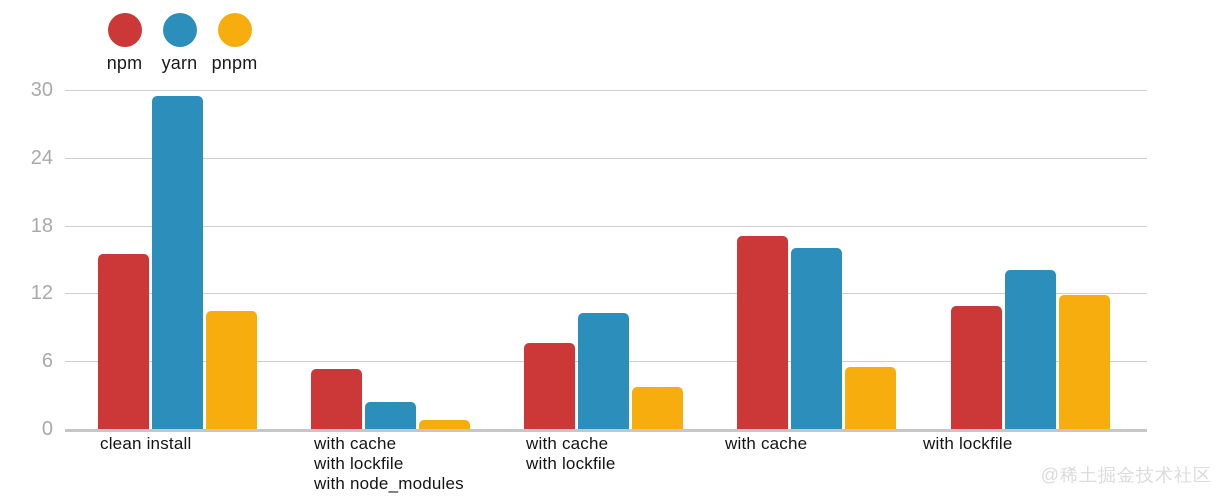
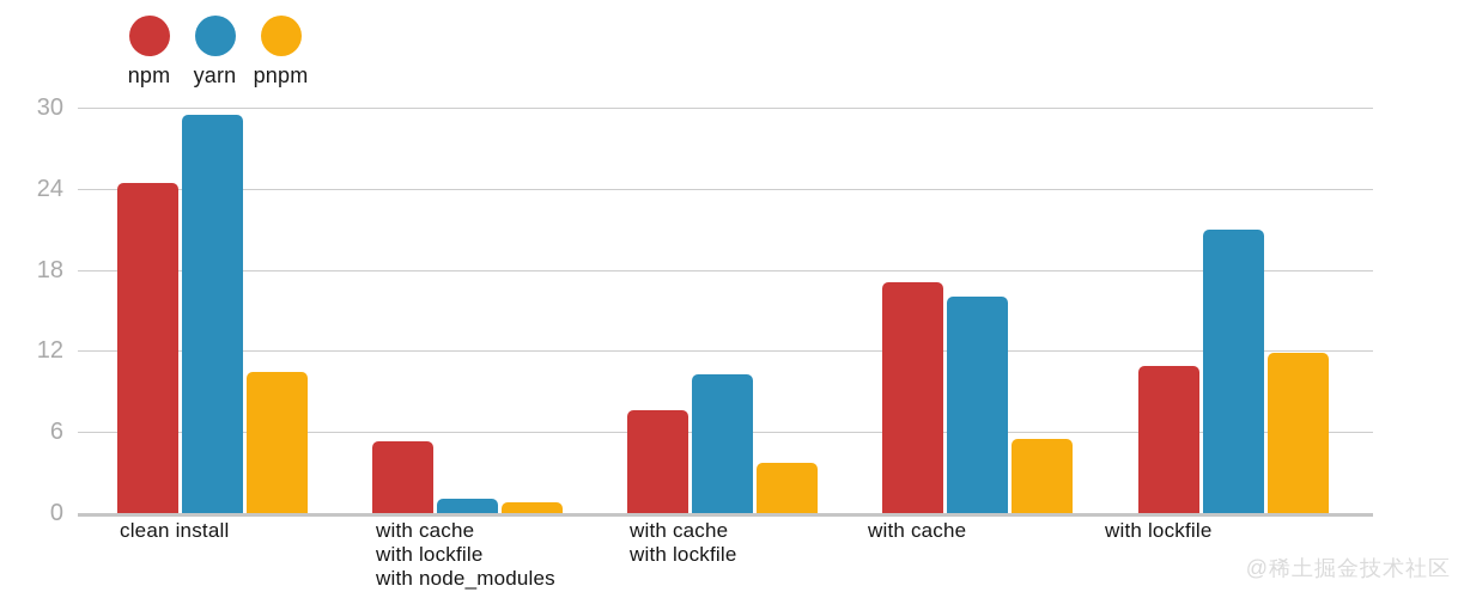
npm/clean install: 15.5 -> 24.4
yarn/with cache with lockfile with node_modules: 2.4 -> 1.1
yarn/with lockfile: 14.1 -> 21.0
